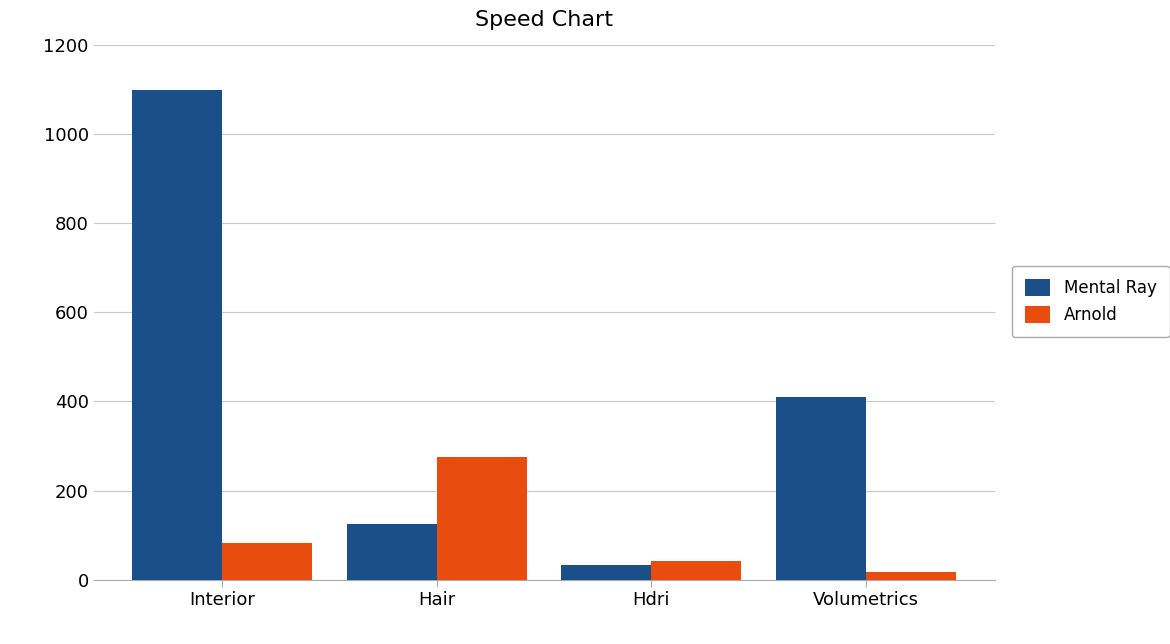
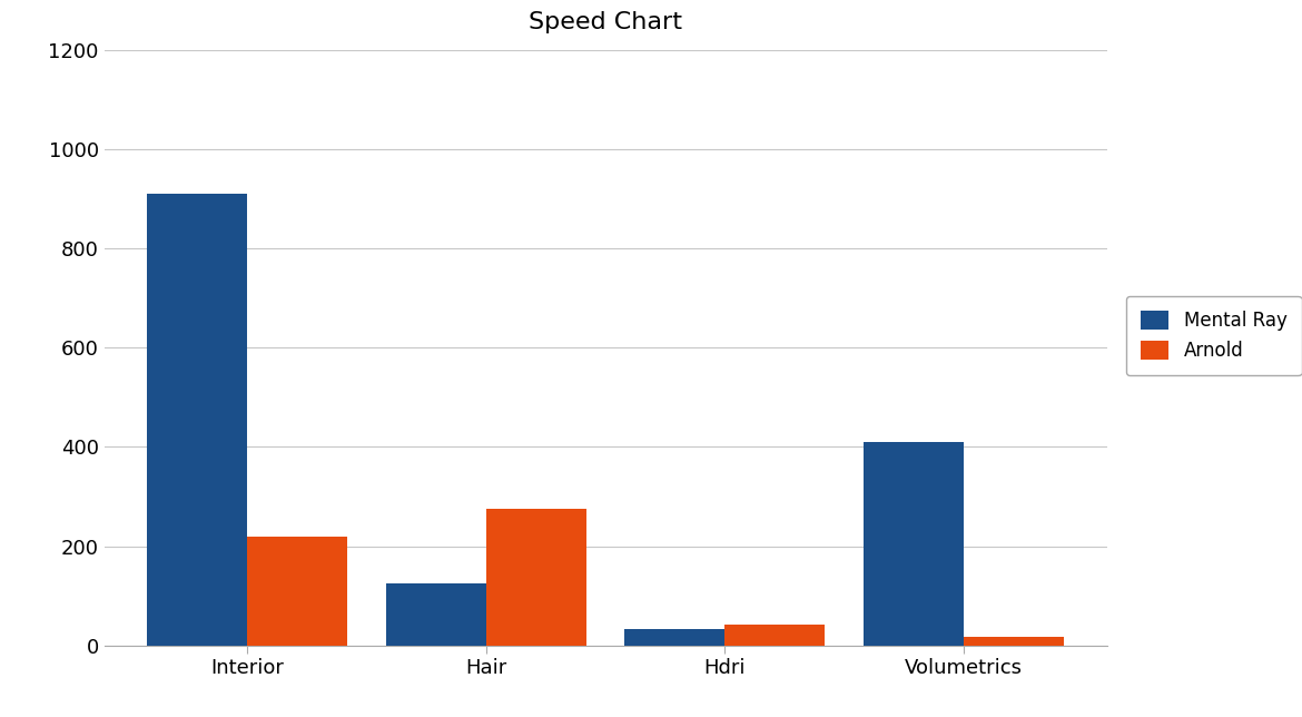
Mental Ray/Interior: 1100 -> 910
Arnold/Interior: 82 -> 220
